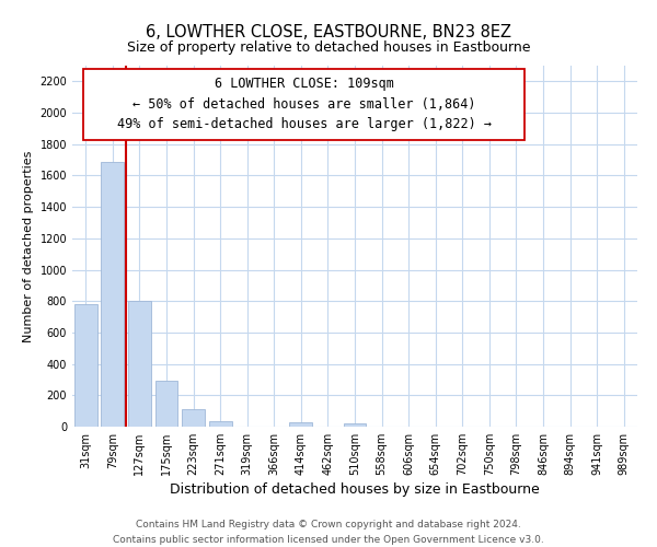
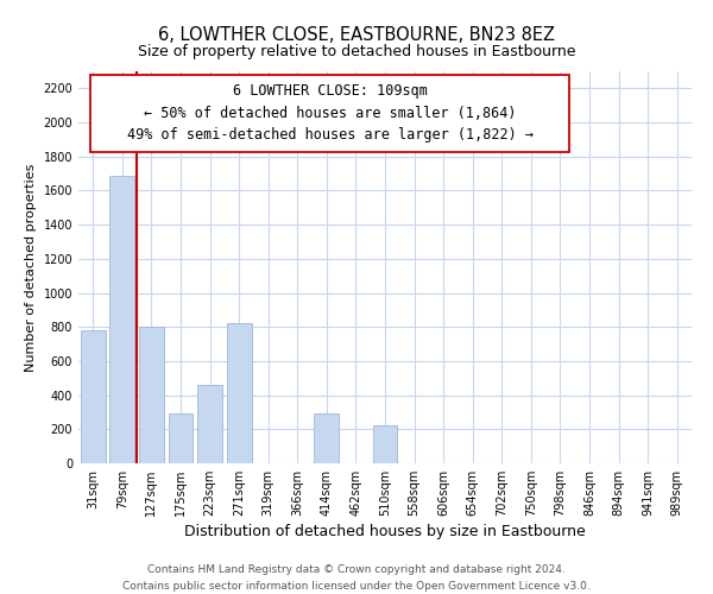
223sqm: 110 -> 460
271sqm: 40 -> 820
414sqm: 30 -> 290
510sqm: 20 -> 220
